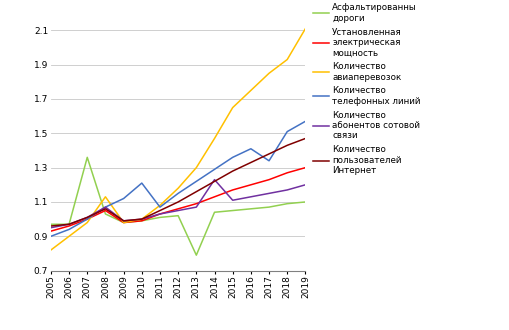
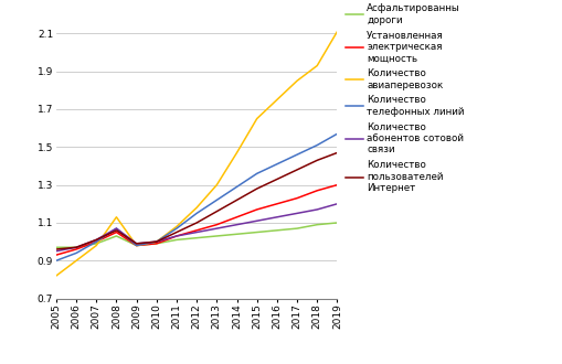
Асфальтированны дороги/2007: 1.36 -> 0.99
Количество телефонных линий/2009: 1.12 -> 0.98
Количество телефонных линий/2010: 1.21 -> 1.00
Асфальтированны дороги/2013: 0.79 -> 1.03
Количество абонентов сотовой связи/2014: 1.23 -> 1.09
Количество телефонных линий/2017: 1.34 -> 1.46
